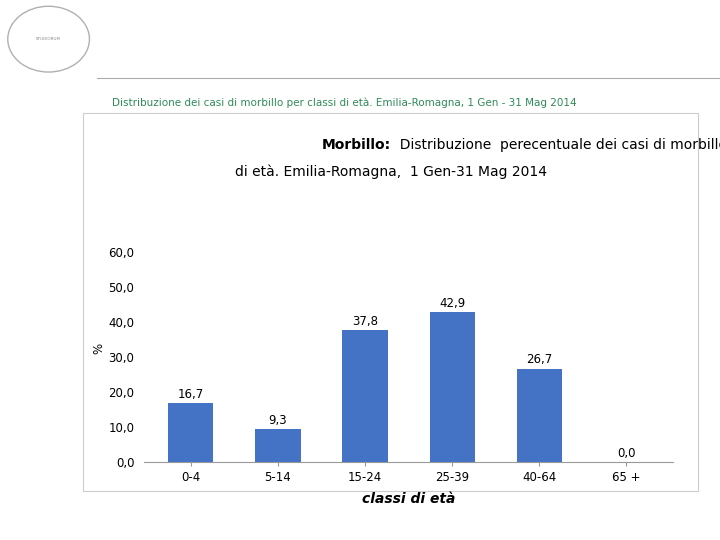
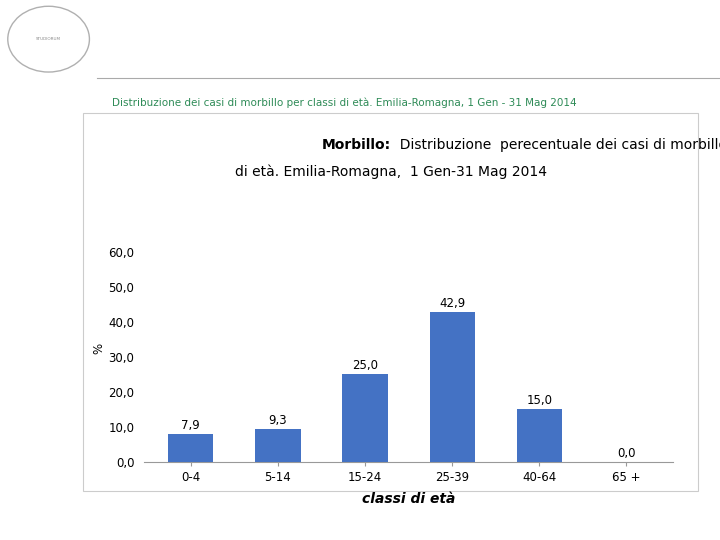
0-4: 16,7 -> 7,9
15-24: 37,8 -> 25,0
40-64: 26,7 -> 15,0
